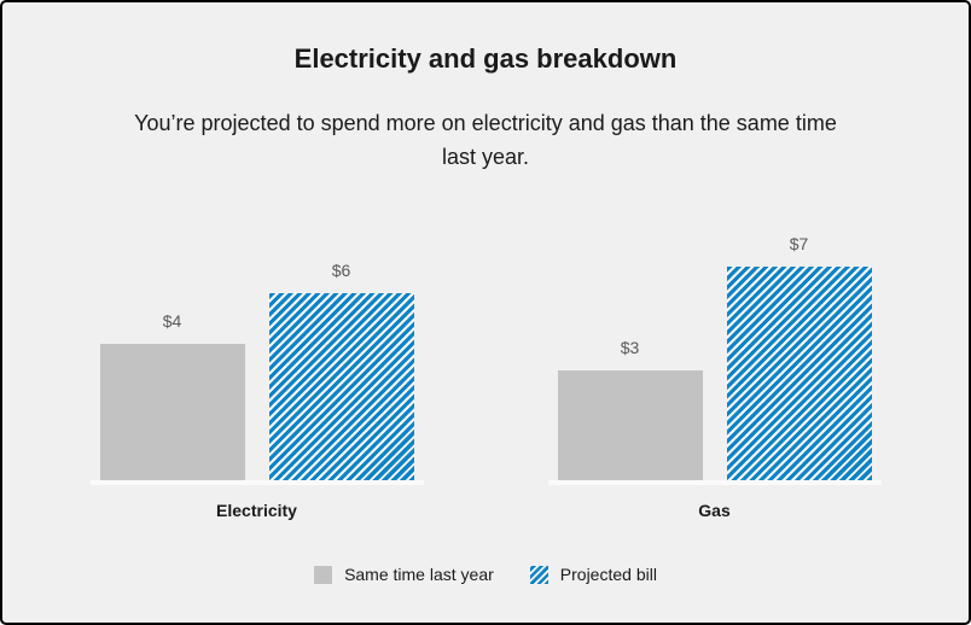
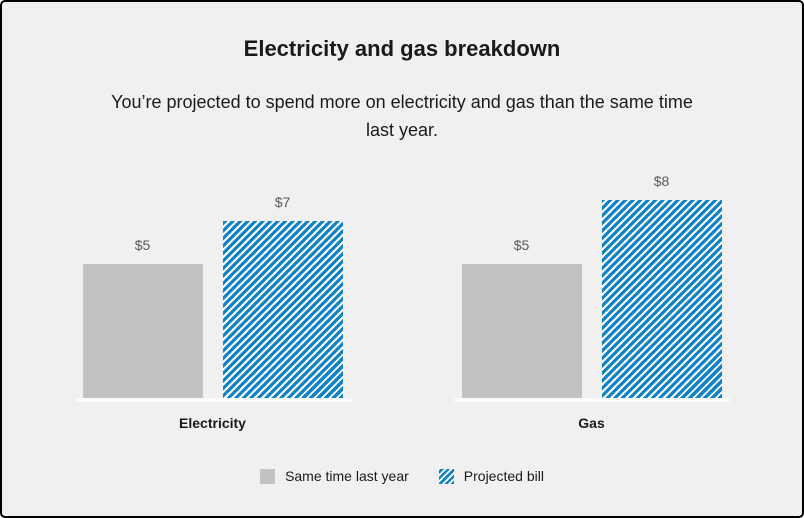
Same time last year/Electricity: $4 -> $5
Projected bill/Electricity: $6 -> $7
Same time last year/Gas: $3 -> $5
Projected bill/Gas: $7 -> $8
